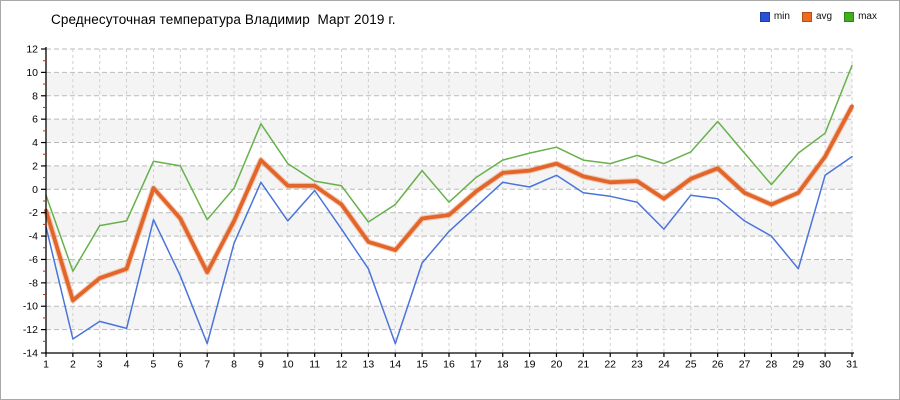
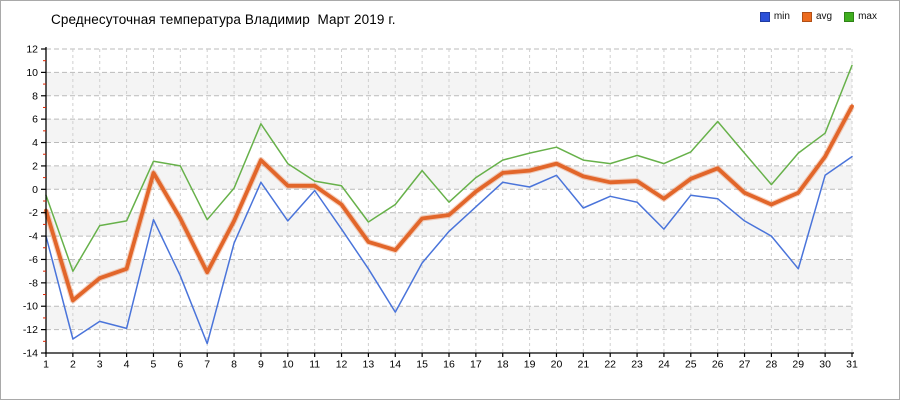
min/1: -3.2 -> -4.0
avg/5: 0.1 -> 1.4
min/14: -13.2 -> -10.5
min/21: -0.3 -> -1.6
